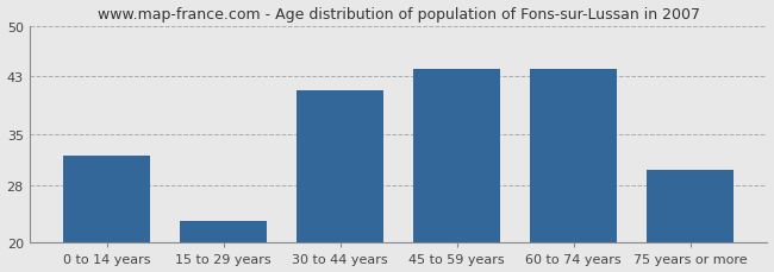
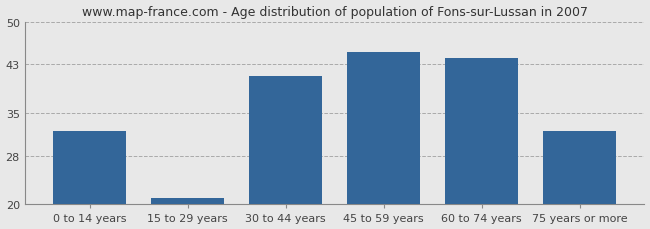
15 to 29 years: 23 -> 21
45 to 59 years: 44 -> 45
75 years or more: 30 -> 32
